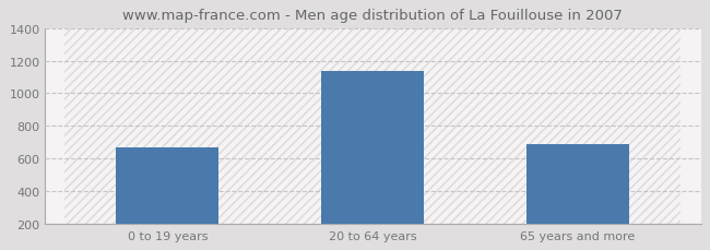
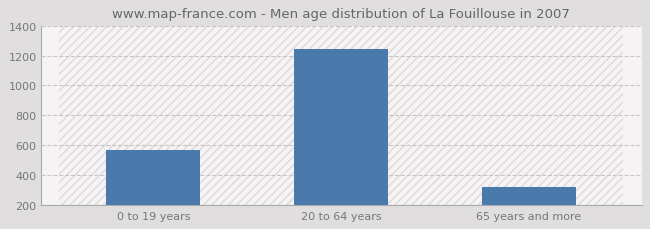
0 to 19 years: 670 -> 570
20 to 64 years: 1140 -> 1240
65 years and more: 690 -> 320
